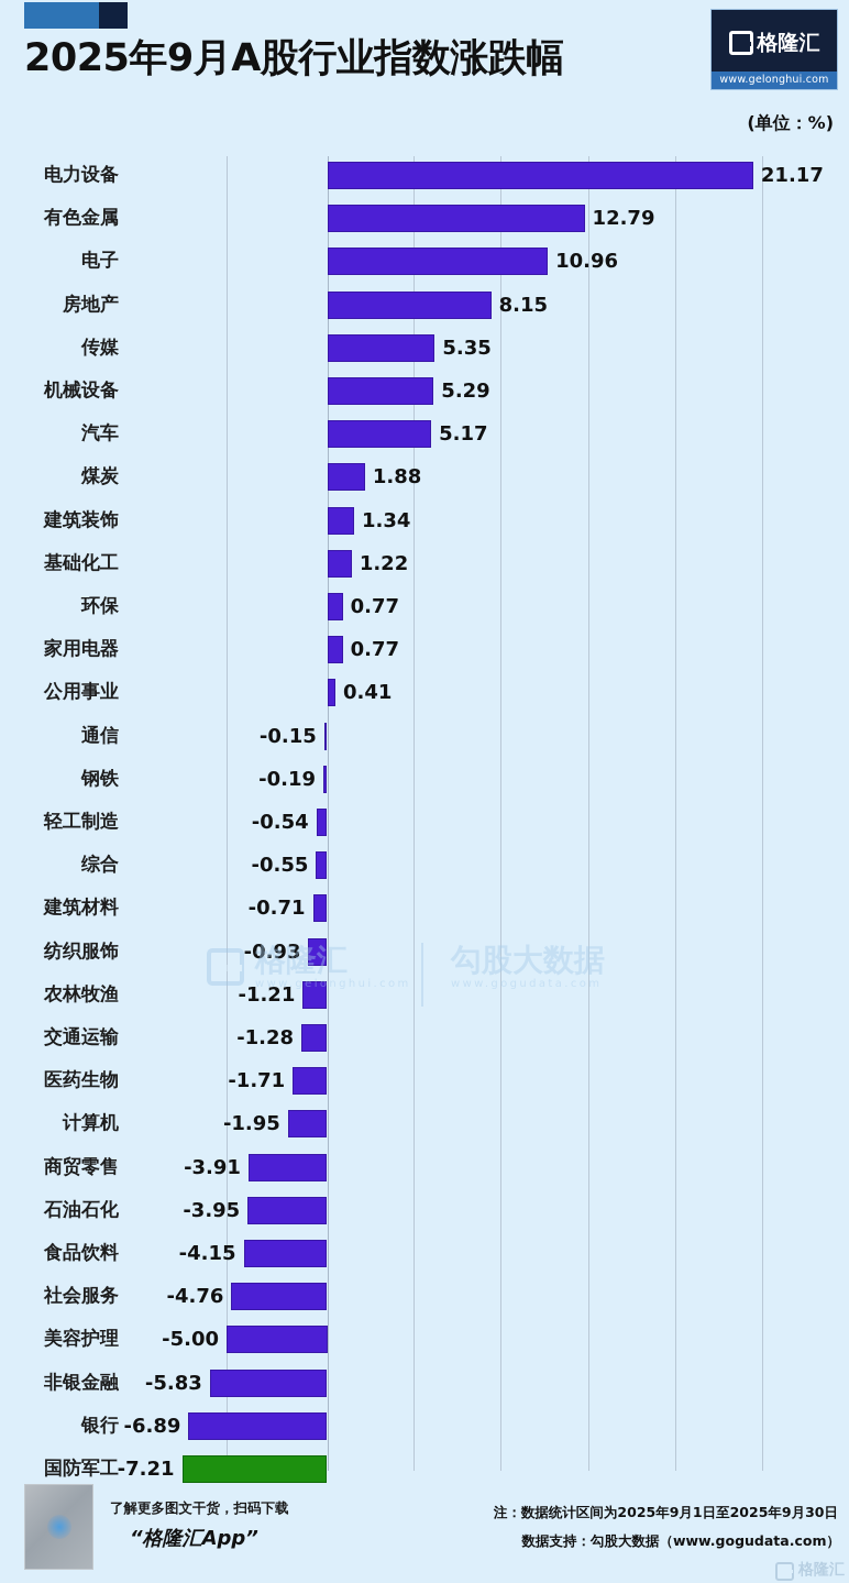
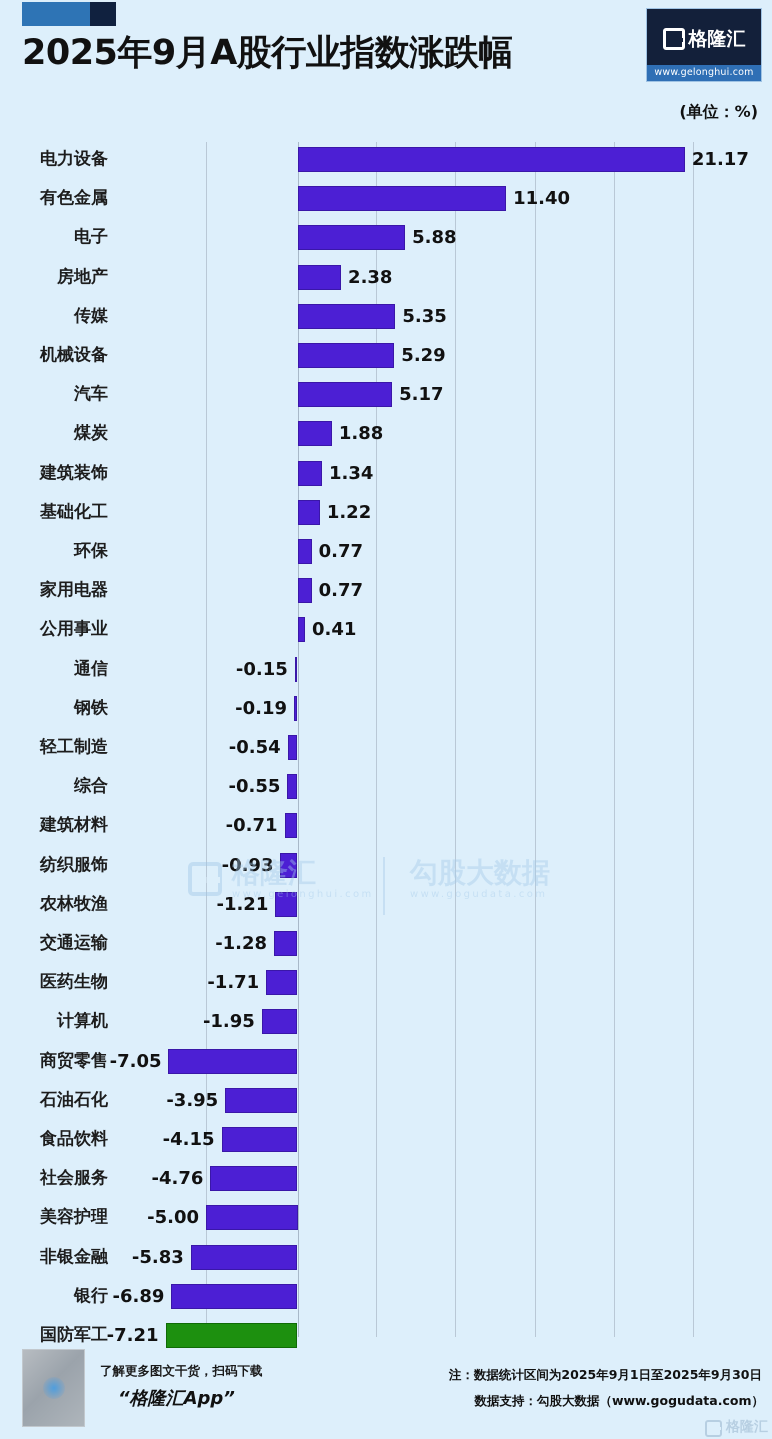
有色金属: 12.79 -> 11.40
电子: 10.96 -> 5.88
房地产: 8.15 -> 2.38
商贸零售: -3.91 -> -7.05
